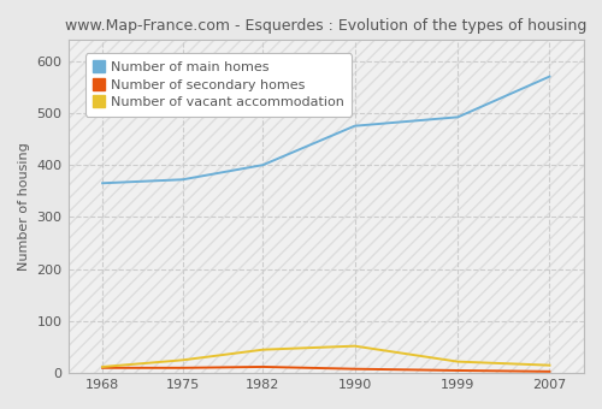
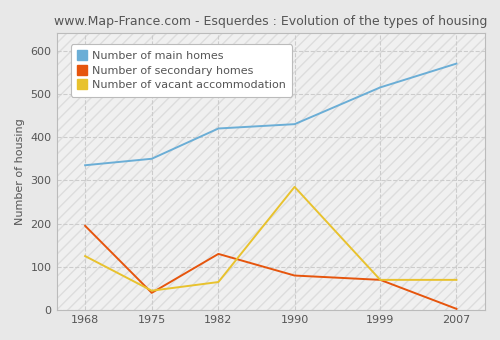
Number of main homes/1968: 365 -> 335
Number of secondary homes/1968: 10 -> 195
Number of vacant accommodation/1968: 12 -> 125
Number of main homes/1975: 372 -> 350
Number of secondary homes/1975: 10 -> 40
Number of vacant accommodation/1975: 25 -> 45
Number of main homes/1982: 400 -> 420
Number of secondary homes/1982: 12 -> 130
Number of vacant accommodation/1982: 45 -> 65
Number of main homes/1990: 475 -> 430
Number of secondary homes/1990: 8 -> 80
Number of vacant accommodation/1990: 52 -> 285
Number of main homes/1999: 492 -> 515
Number of secondary homes/1999: 5 -> 70
Number of vacant accommodation/1999: 22 -> 70
Number of vacant accommodation/2007: 15 -> 70
